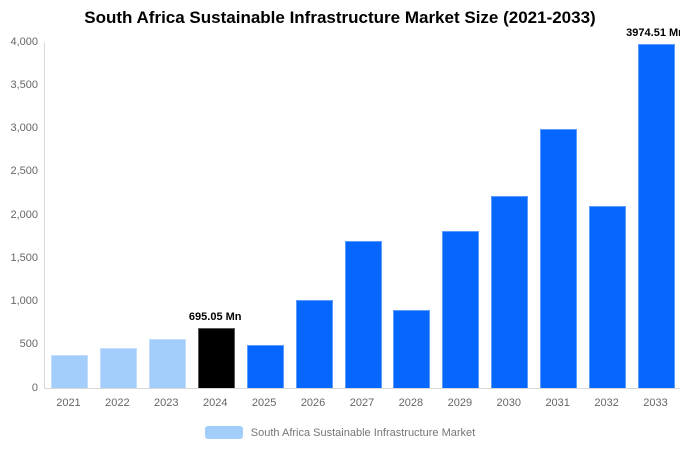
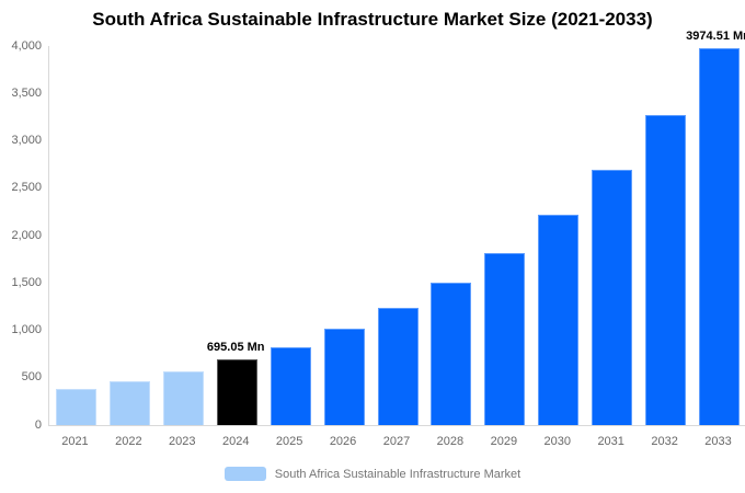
2025: 500 -> 800
2027: 1700 -> 1200
2028: 900 -> 1500
2031: 3000 -> 2700
2032: 2100 -> 3300
